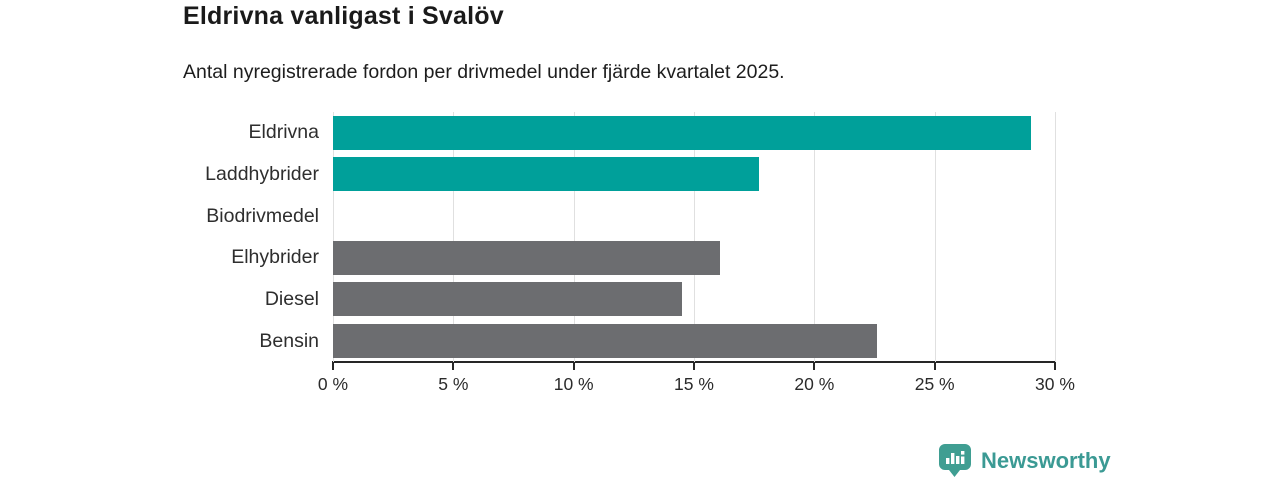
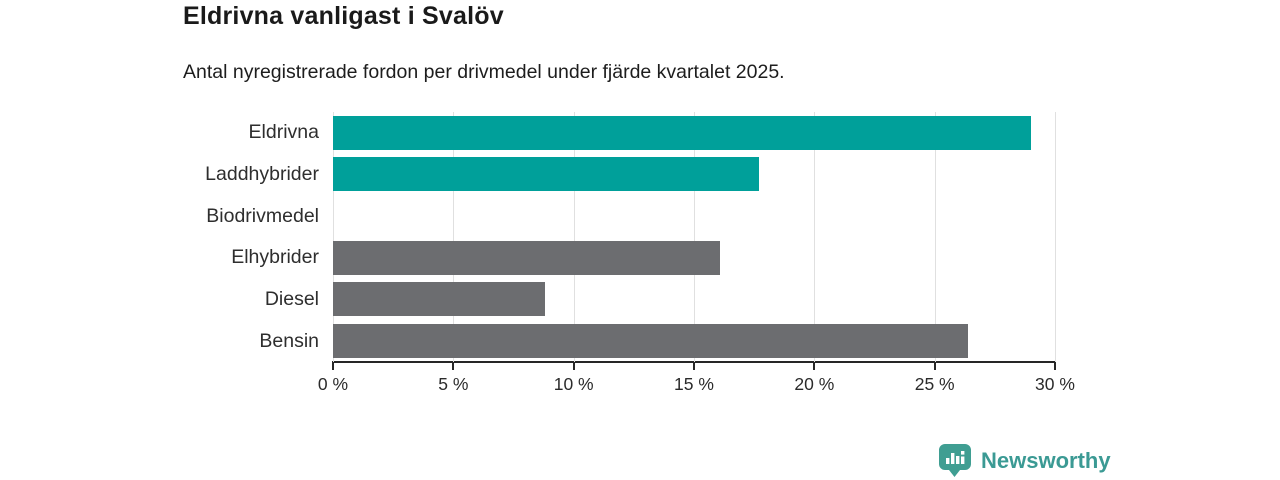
Diesel: 14.5% -> 8.8%
Bensin: 22.6% -> 26.4%
